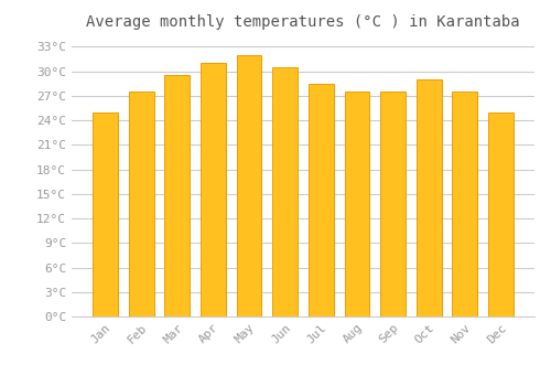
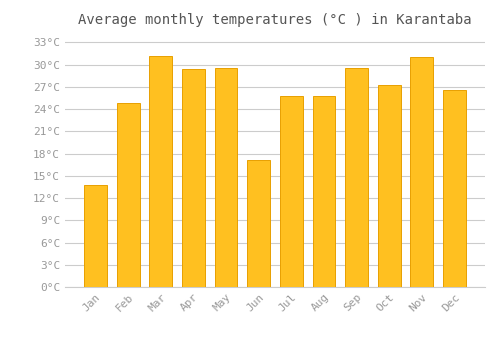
Jan: 25.0°C -> 13.8°C
Feb: 27.5°C -> 24.8°C
Mar: 29.5°C -> 31.2°C
Apr: 31.0°C -> 29.4°C
May: 32.0°C -> 29.6°C
Jun: 30.5°C -> 17.2°C
Jul: 28.5°C -> 25.8°C
Aug: 27.5°C -> 25.8°C
Sep: 27.5°C -> 29.6°C
Oct: 29.0°C -> 27.2°C
Nov: 27.5°C -> 31.0°C
Dec: 25.0°C -> 26.6°C
